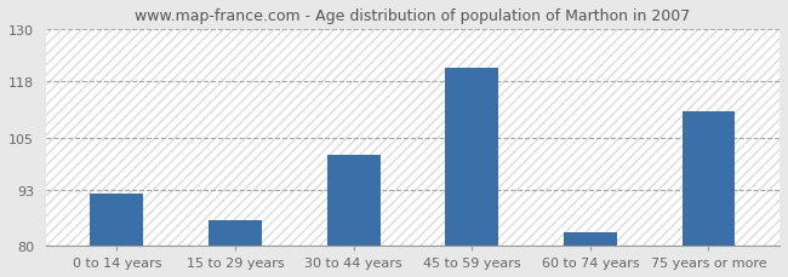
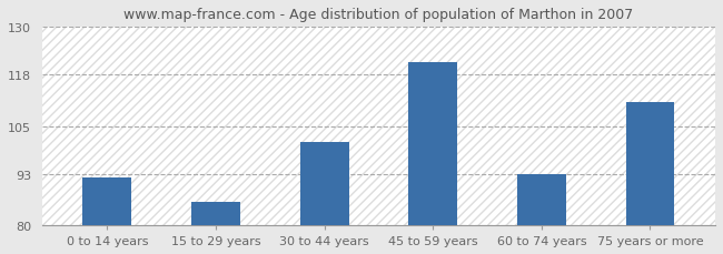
60 to 74 years: 83 -> 93
